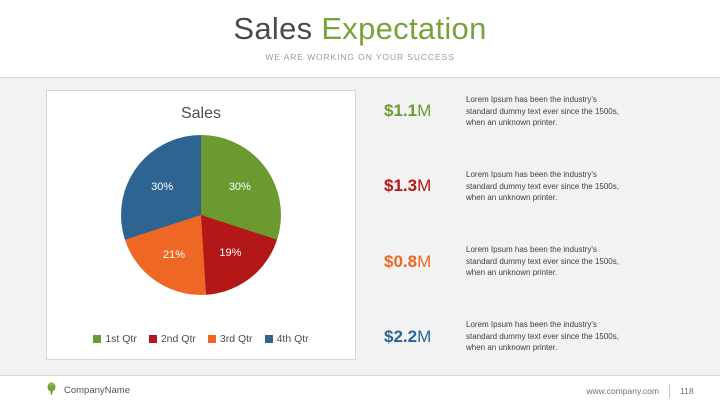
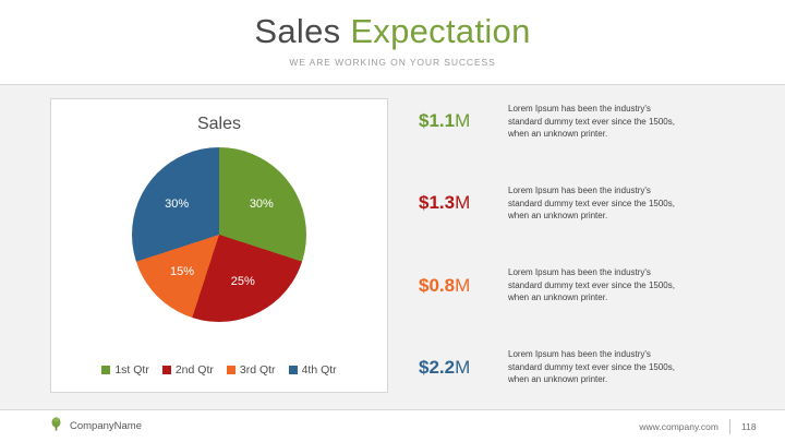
2nd Qtr: 19% -> 25%
3rd Qtr: 21% -> 15%
